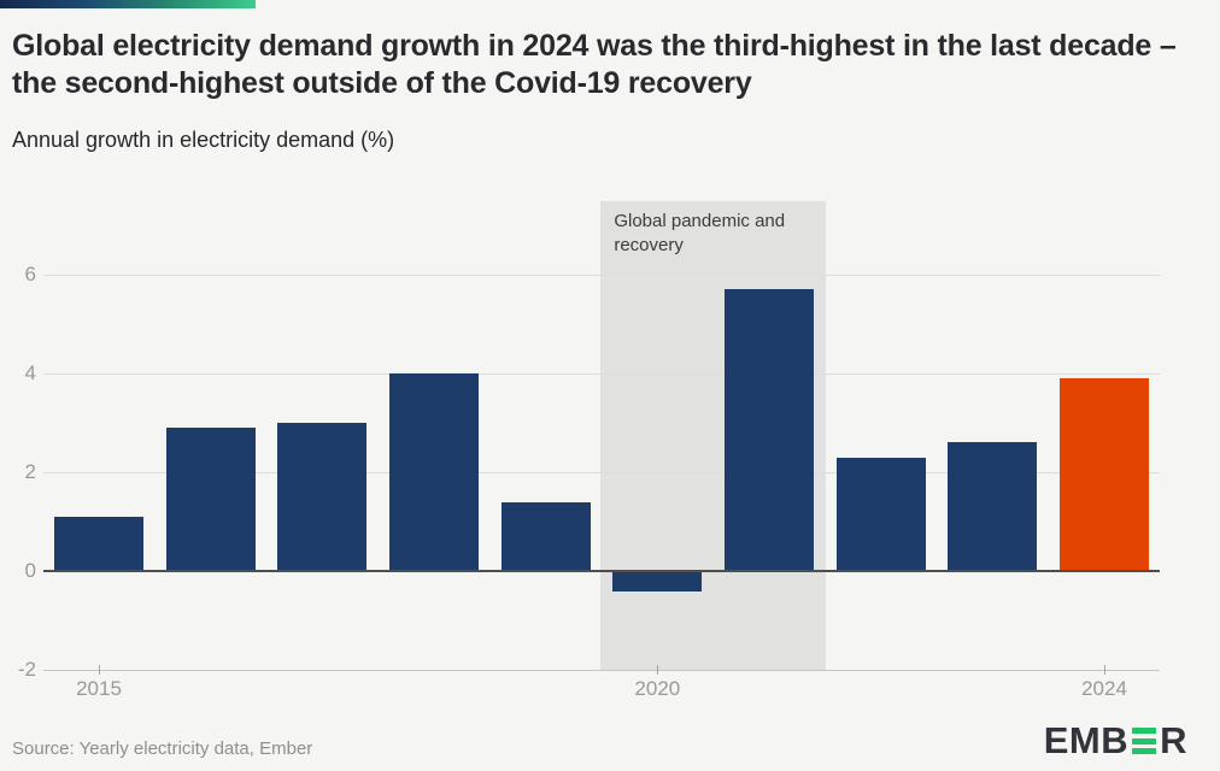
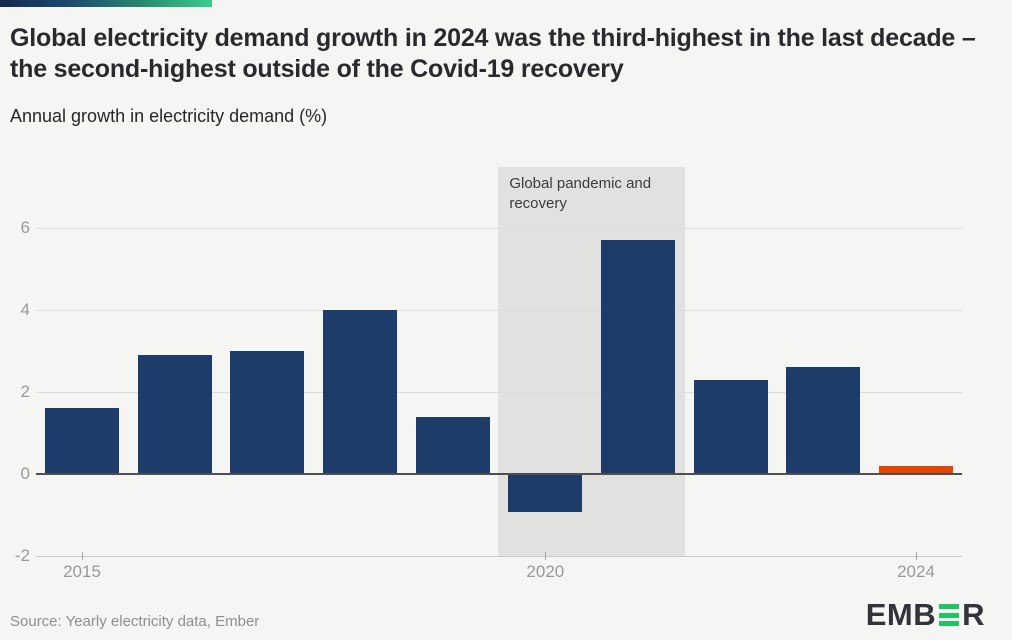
2015: 1.1 -> 1.6
2020: -0.4 -> -0.9
2024: 3.9 -> 0.2
